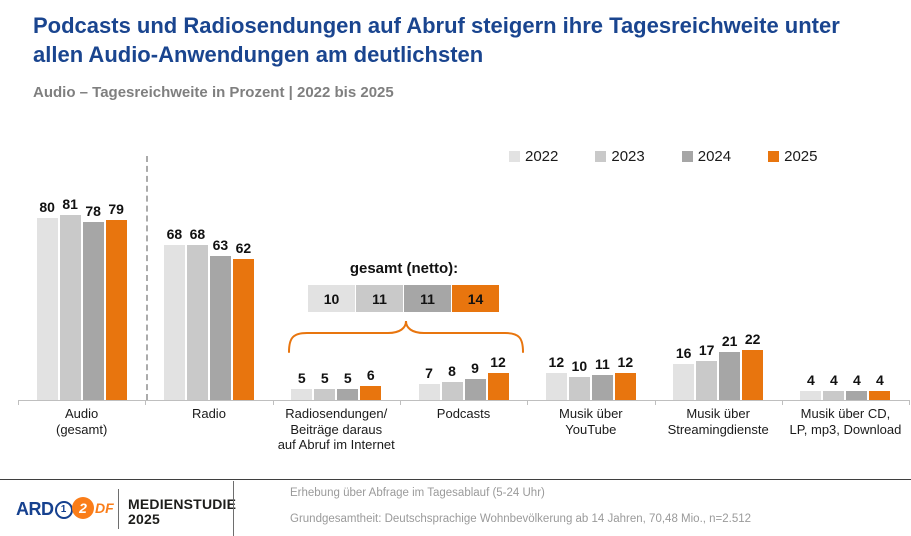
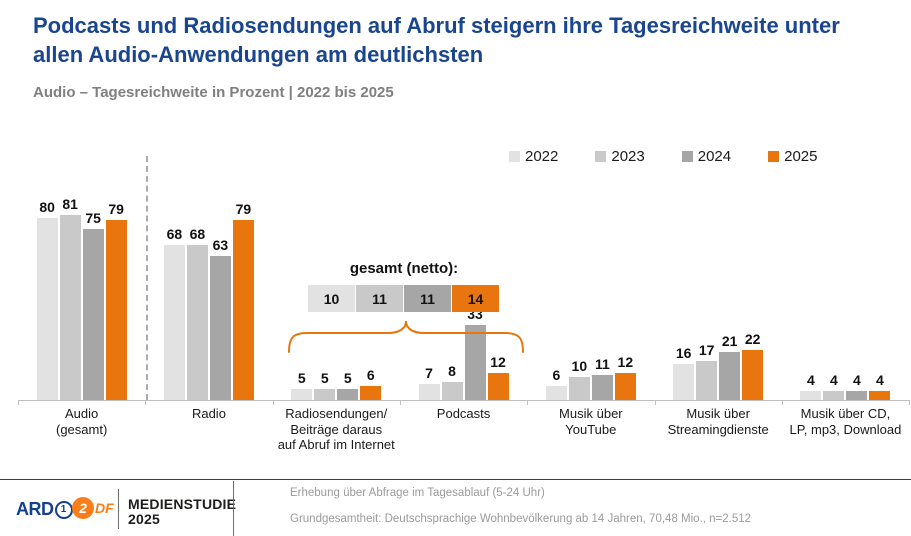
2024/Audio (gesamt): 78 -> 75
2025/Radio: 62 -> 79
2024/Podcasts: 9 -> 33
2022/Musik über YouTube: 12 -> 6
